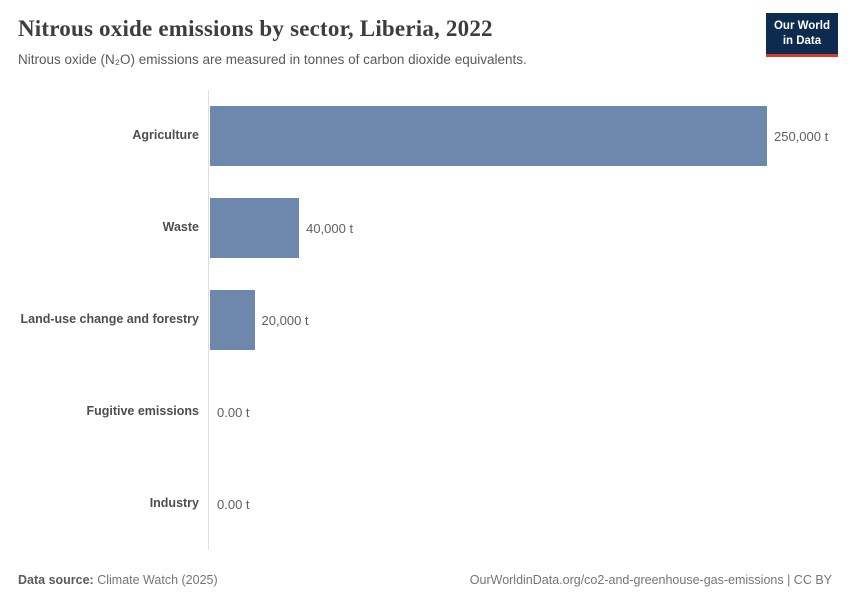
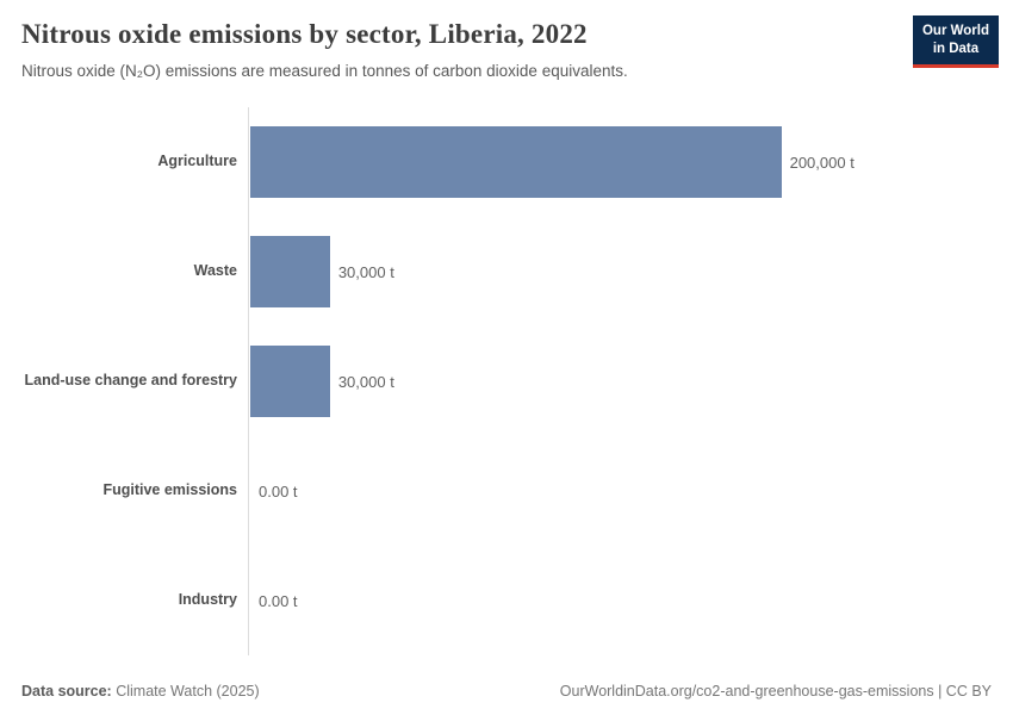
Agriculture: 250,000 -> 200,000
Waste: 40,000 -> 30,000
Land-use change and forestry: 20,000 -> 30,000
